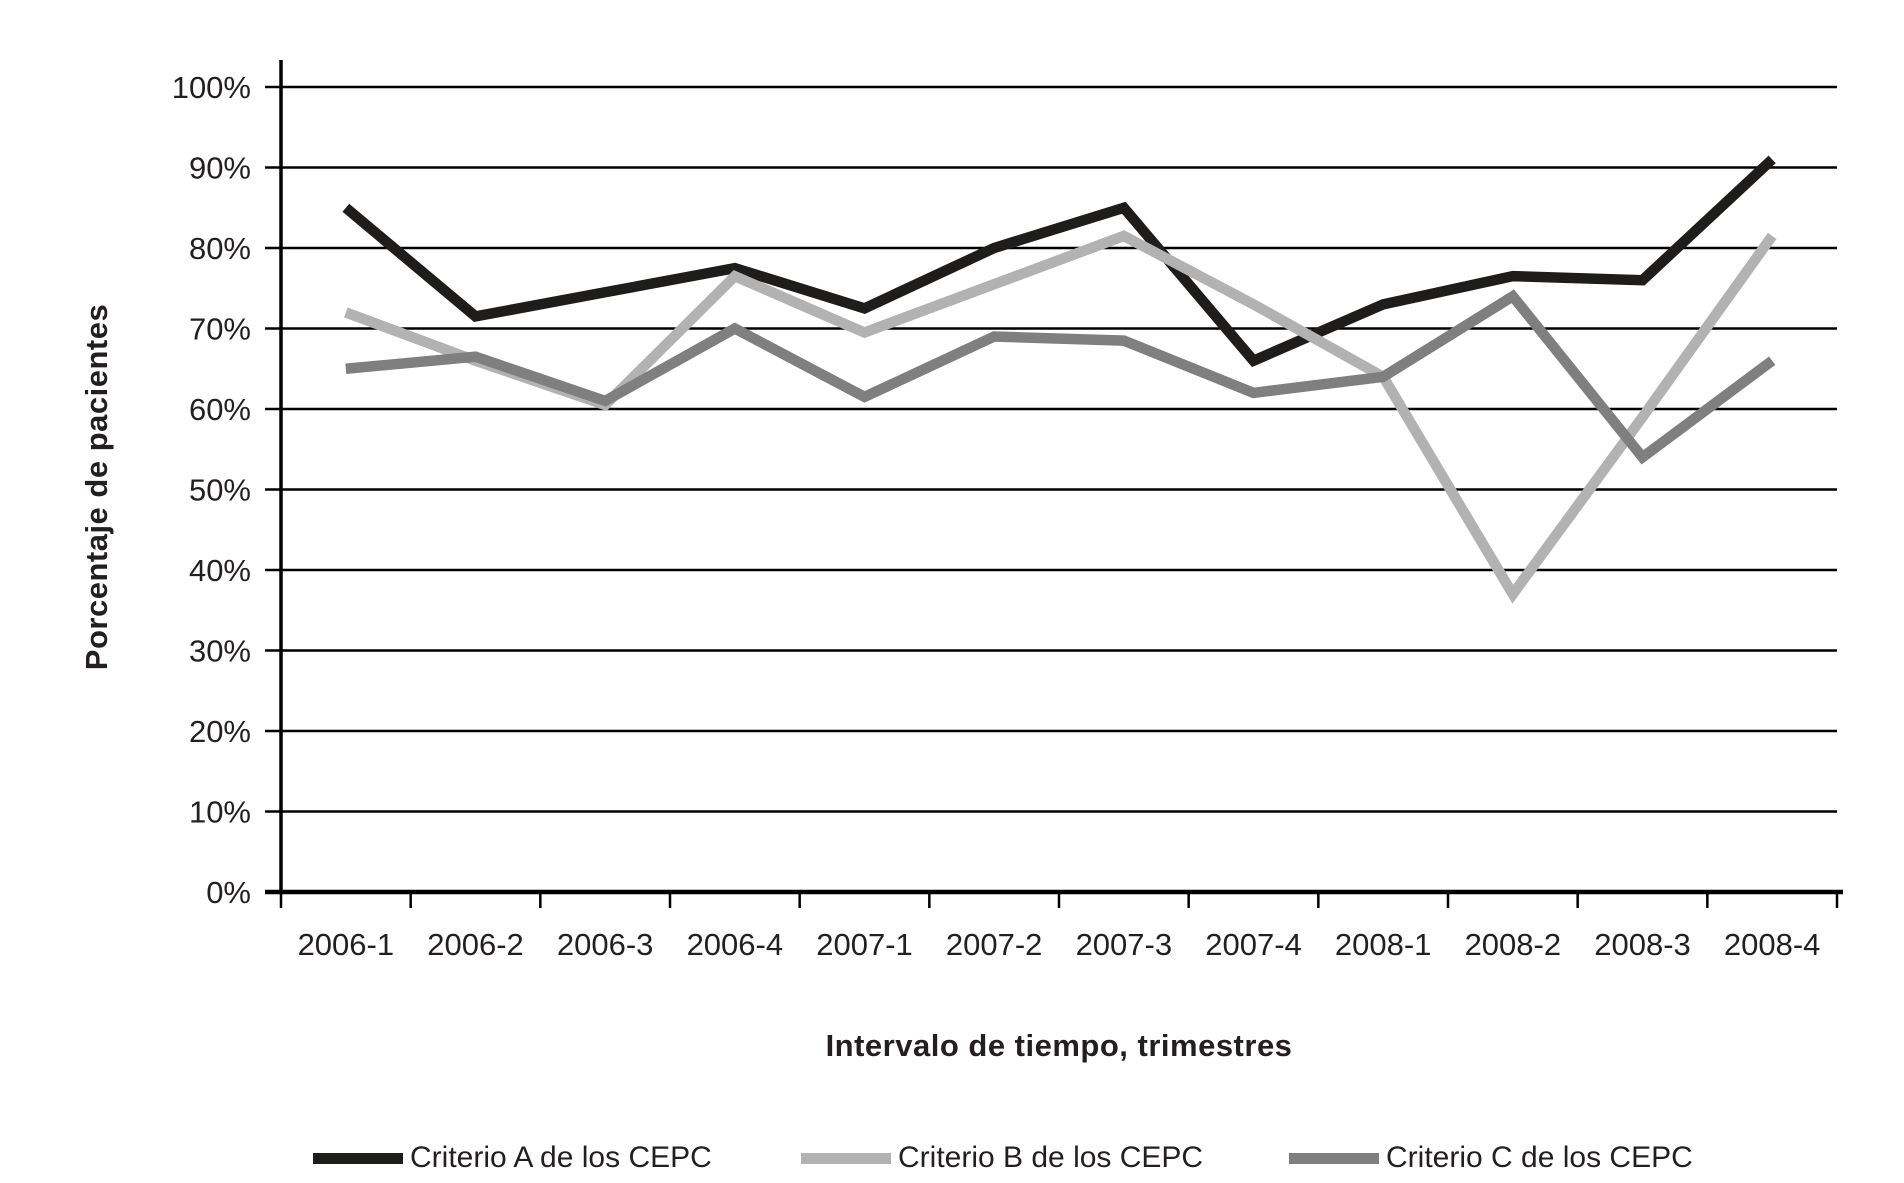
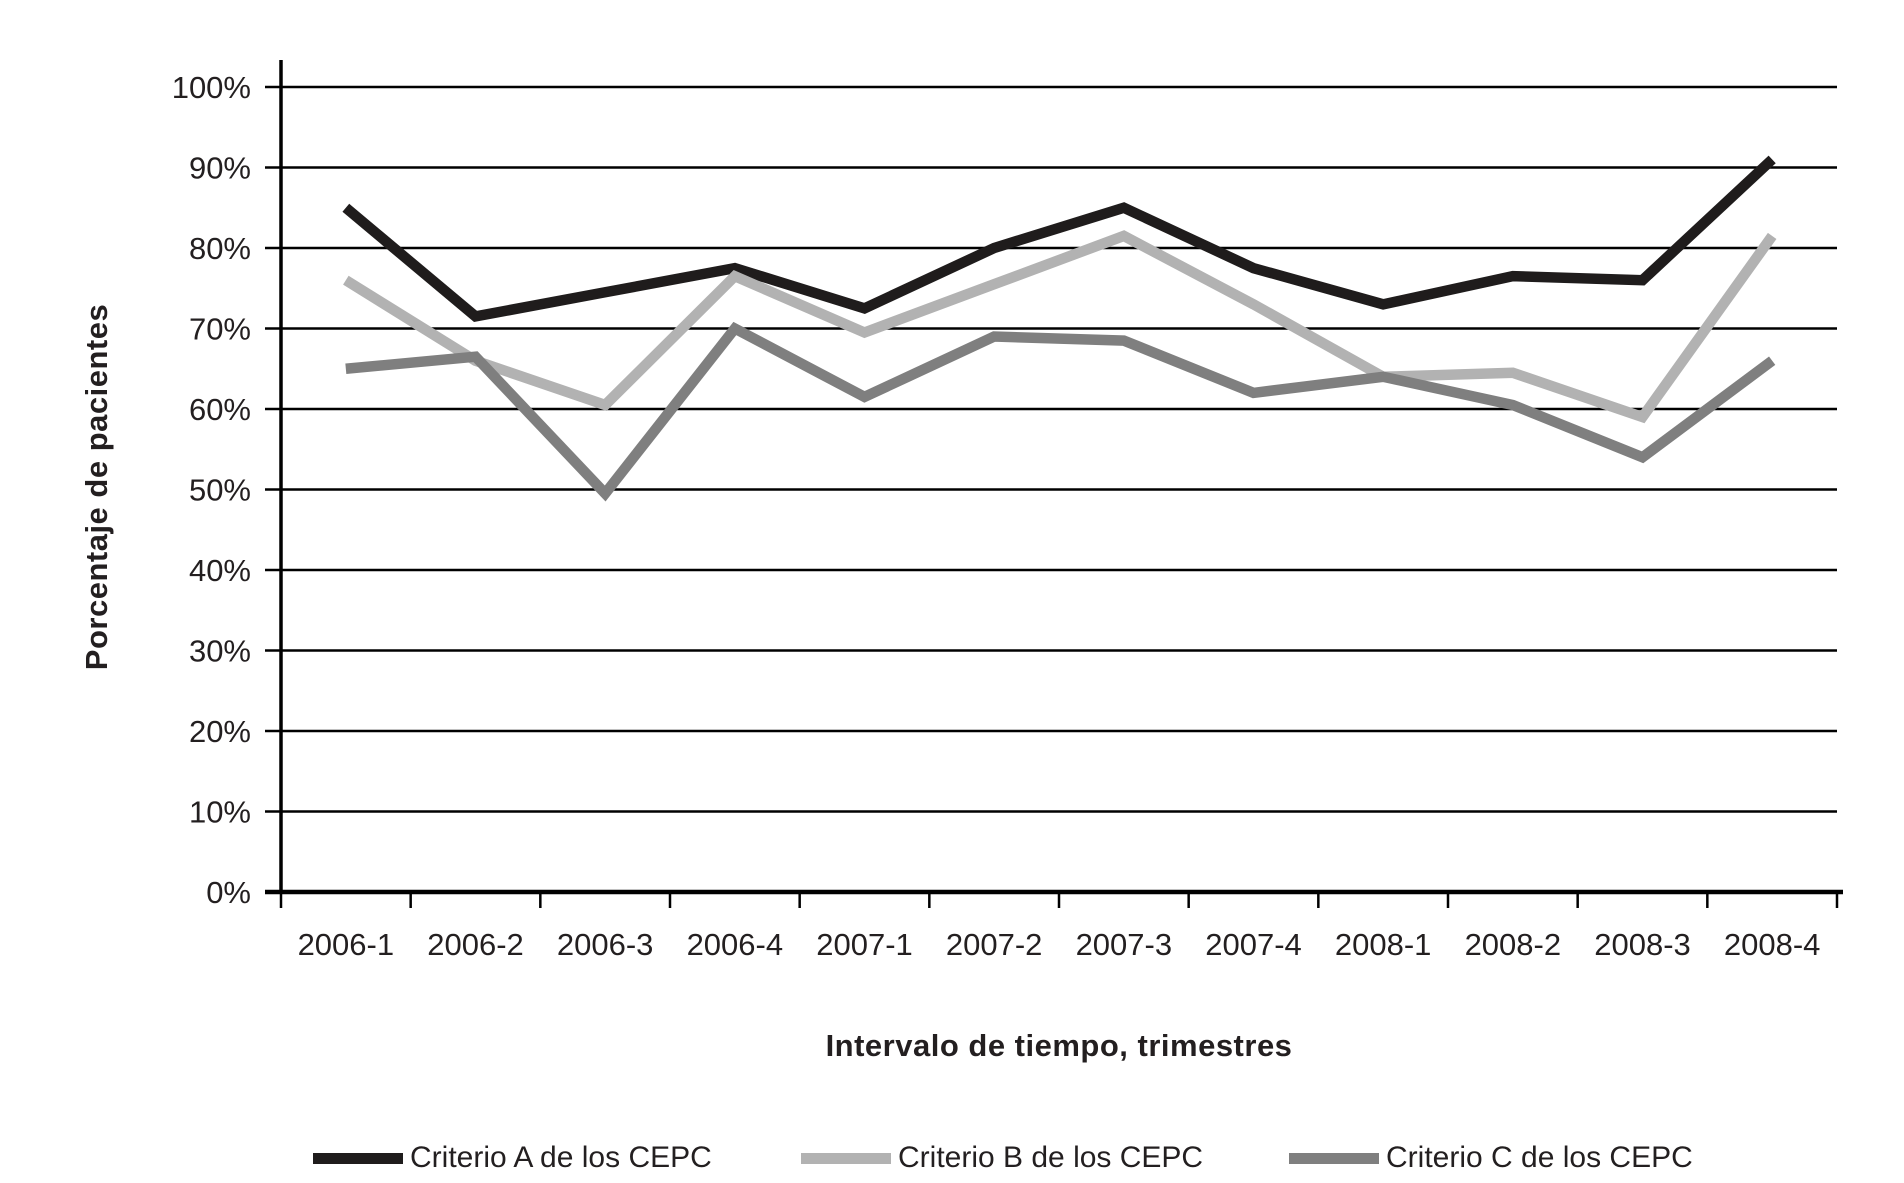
Criterio B de los CEPC/2006-1: 72% -> 76%
Criterio C de los CEPC/2006-3: 61% -> 50%
Criterio A de los CEPC/2007-4: 66% -> 78%
Criterio B de los CEPC/2008-2: 37% -> 64%
Criterio C de los CEPC/2008-2: 74% -> 60%
